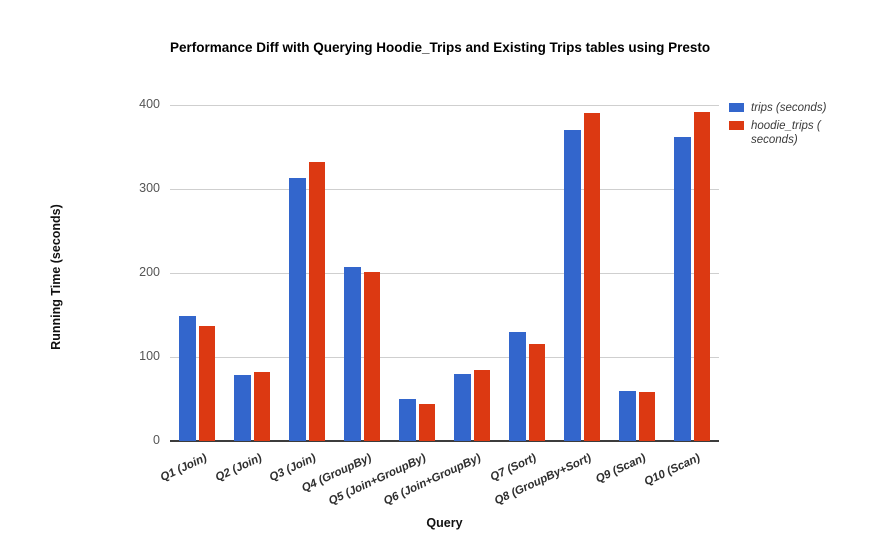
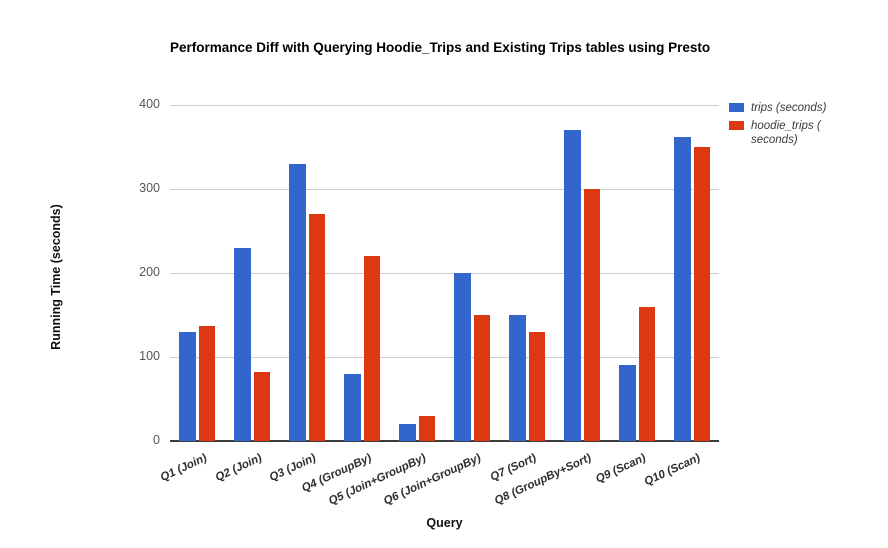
trips (seconds)/Q1 (Join): 150 -> 130
trips (seconds)/Q2 (Join): 80 -> 230
trips (seconds)/Q3 (Join): 310 -> 330
hoodie_trips ( seconds)/Q3 (Join): 330 -> 270
trips (seconds)/Q4 (GroupBy): 210 -> 80
hoodie_trips ( seconds)/Q4 (GroupBy): 200 -> 220
trips (seconds)/Q5 (Join+GroupBy): 50 -> 20
hoodie_trips ( seconds)/Q5 (Join+GroupBy): 40 -> 30
trips (seconds)/Q6 (Join+GroupBy): 80 -> 200
hoodie_trips ( seconds)/Q6 (Join+GroupBy): 80 -> 150
trips (seconds)/Q7 (Sort): 130 -> 150
hoodie_trips ( seconds)/Q7 (Sort): 120 -> 130
hoodie_trips ( seconds)/Q8 (GroupBy+Sort): 390 -> 300
trips (seconds)/Q9 (Scan): 60 -> 90
hoodie_trips ( seconds)/Q9 (Scan): 60 -> 160
hoodie_trips ( seconds)/Q10 (Scan): 390 -> 350
